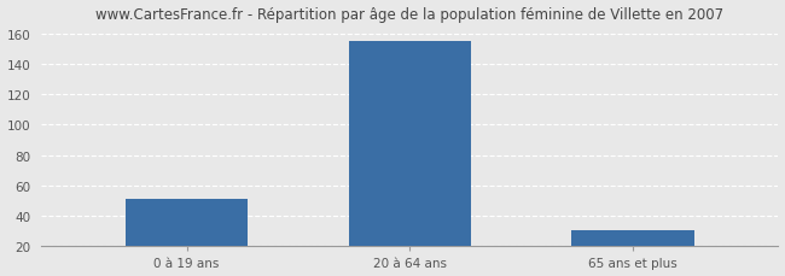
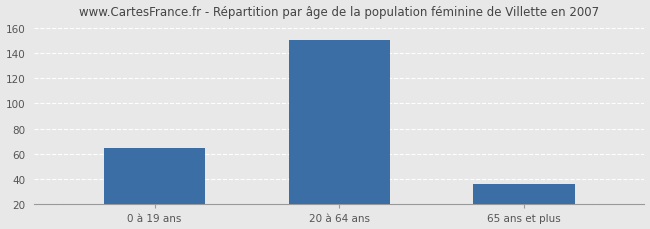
0 à 19 ans: 51 -> 65
20 à 64 ans: 155 -> 150
65 ans et plus: 31 -> 36
